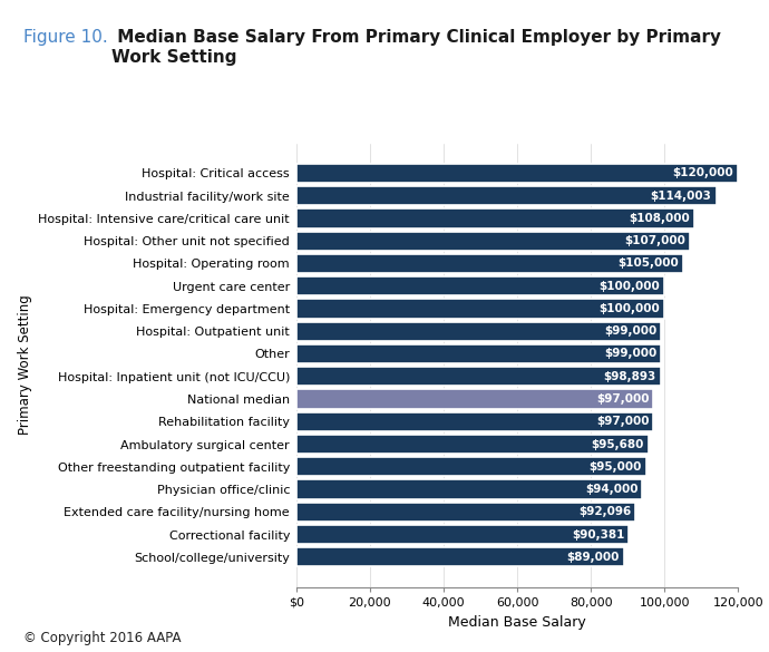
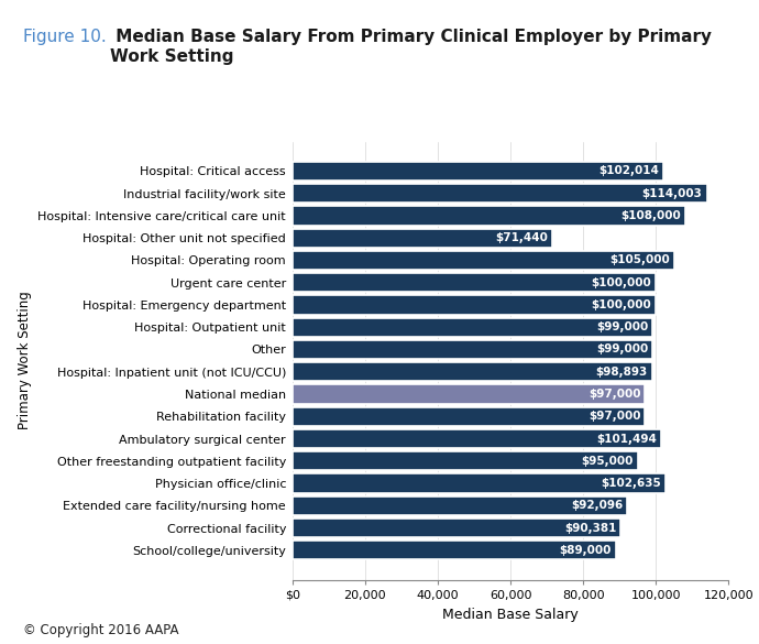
Hospital: Critical access: $120,000 -> $102,014
Hospital: Other unit not specified: $107,000 -> $71,440
Ambulatory surgical center: $95,680 -> $101,494
Physician office/clinic: $94,000 -> $102,635
